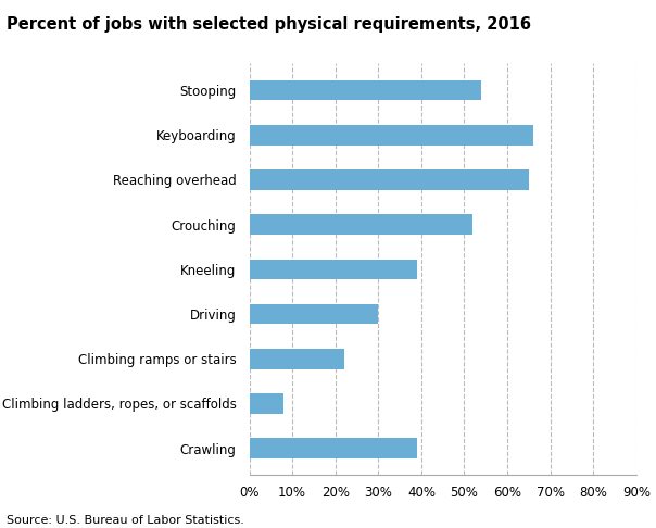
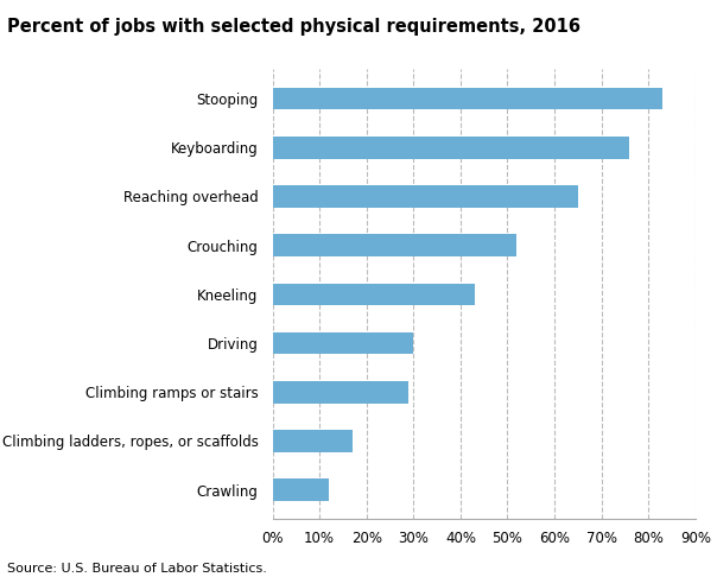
Stooping: 54% -> 83%
Keyboarding: 66% -> 76%
Kneeling: 39% -> 43%
Climbing ramps or stairs: 22% -> 29%
Climbing ladders, ropes, or scaffolds: 8% -> 17%
Crawling: 39% -> 12%
